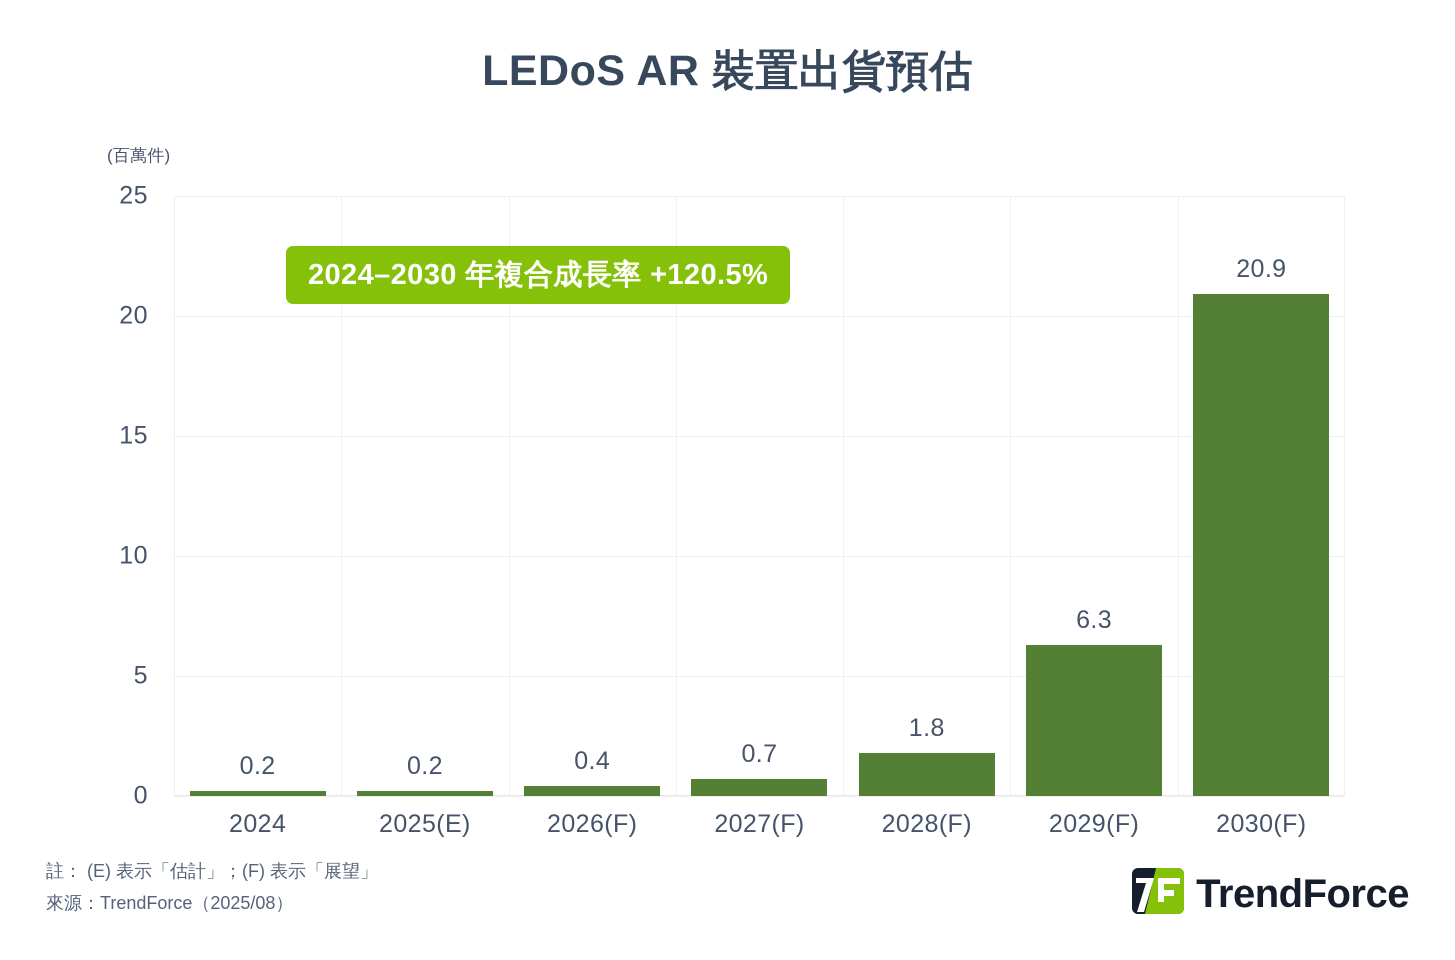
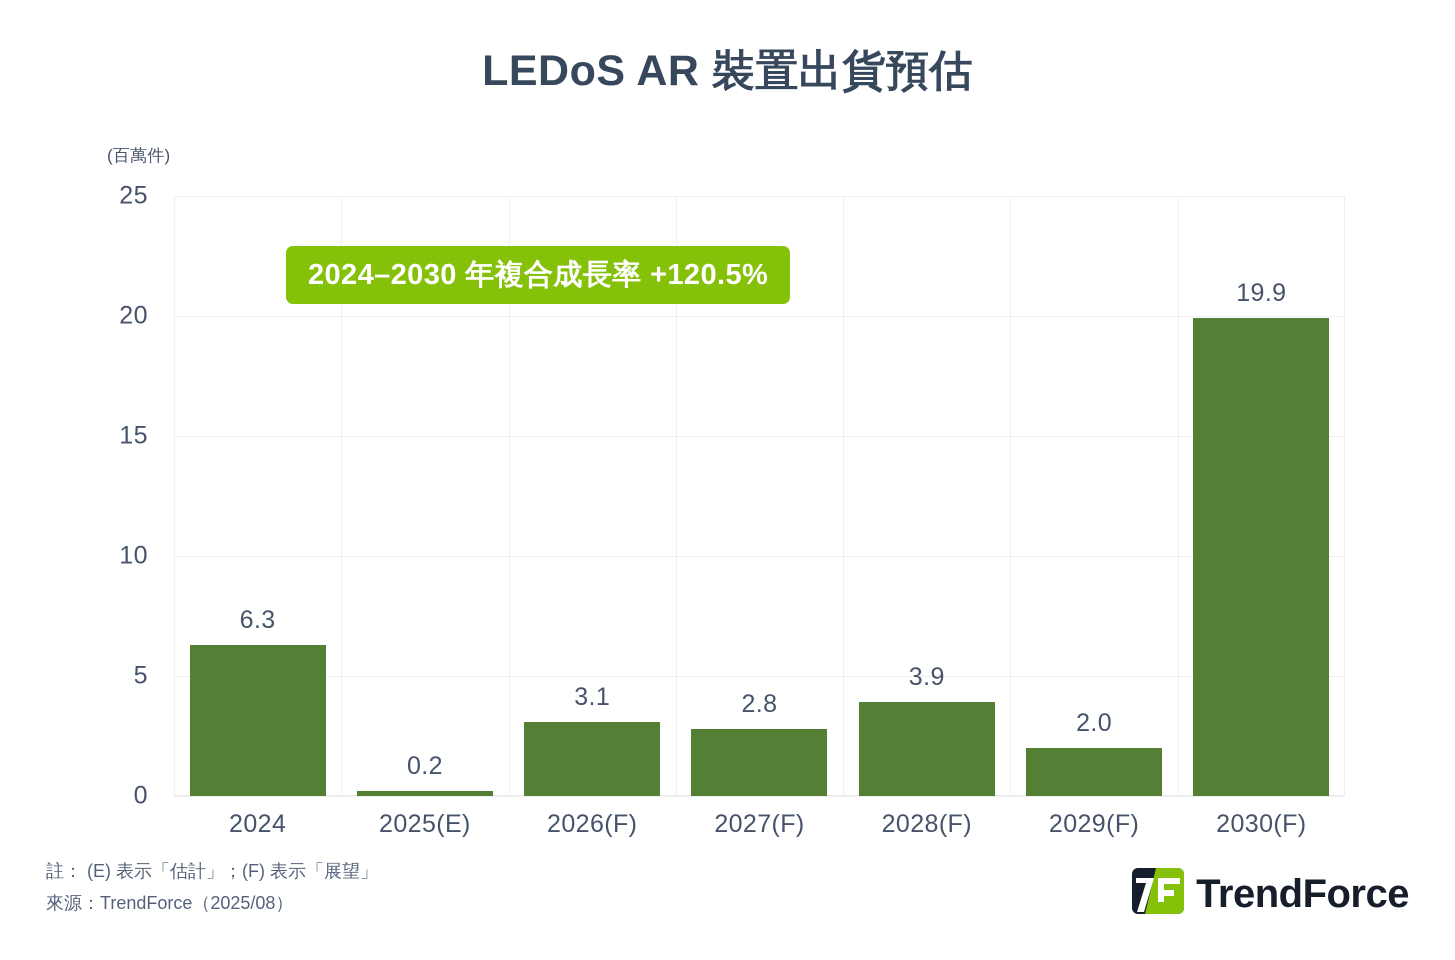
2024: 0.2 -> 6.3
2026(F): 0.4 -> 3.1
2027(F): 0.7 -> 2.8
2028(F): 1.8 -> 3.9
2029(F): 6.3 -> 2.0
2030(F): 20.9 -> 19.9
